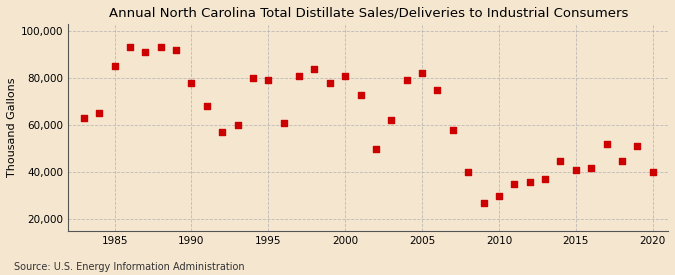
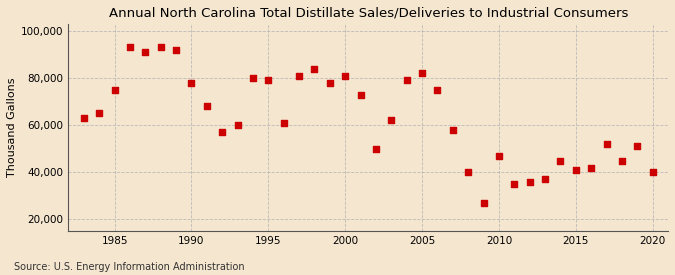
1985: 85,000 -> 75,000
2010: 30,000 -> 47,000
